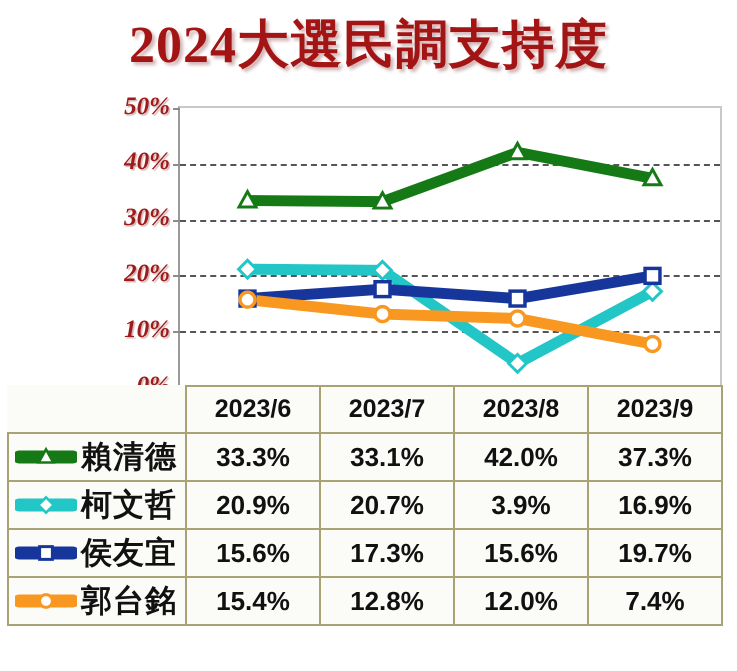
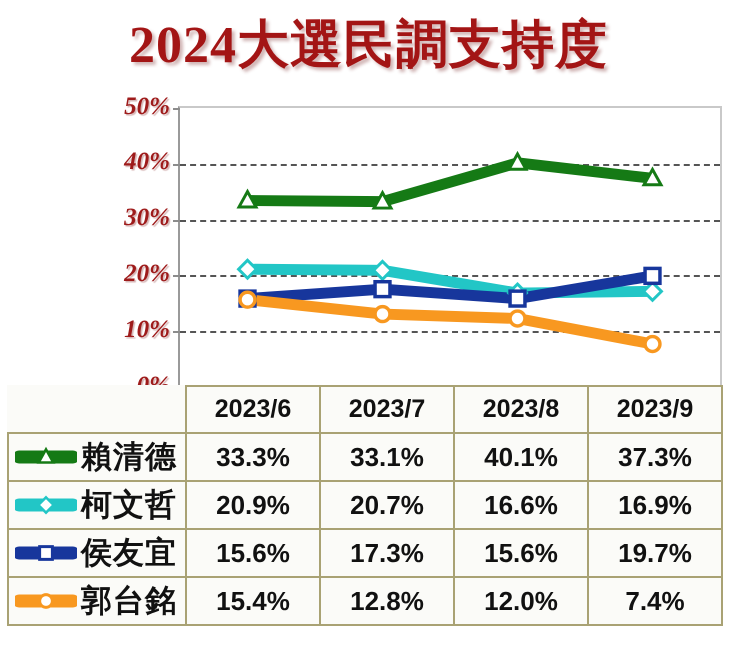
賴清德/2023/8: 42.0% -> 40.1%
柯文哲/2023/8: 3.9% -> 16.6%
